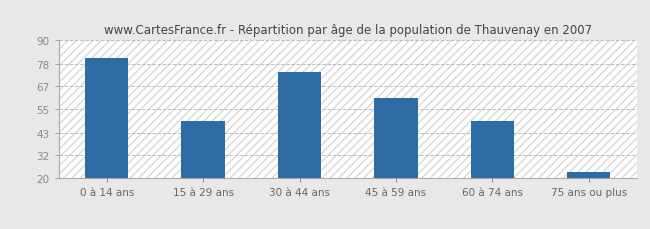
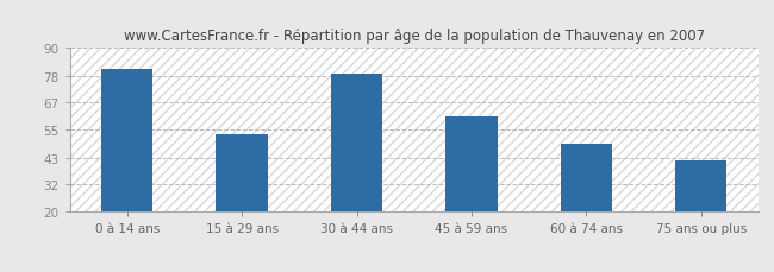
15 à 29 ans: 49 -> 53
30 à 44 ans: 74 -> 79
75 ans ou plus: 23 -> 42
